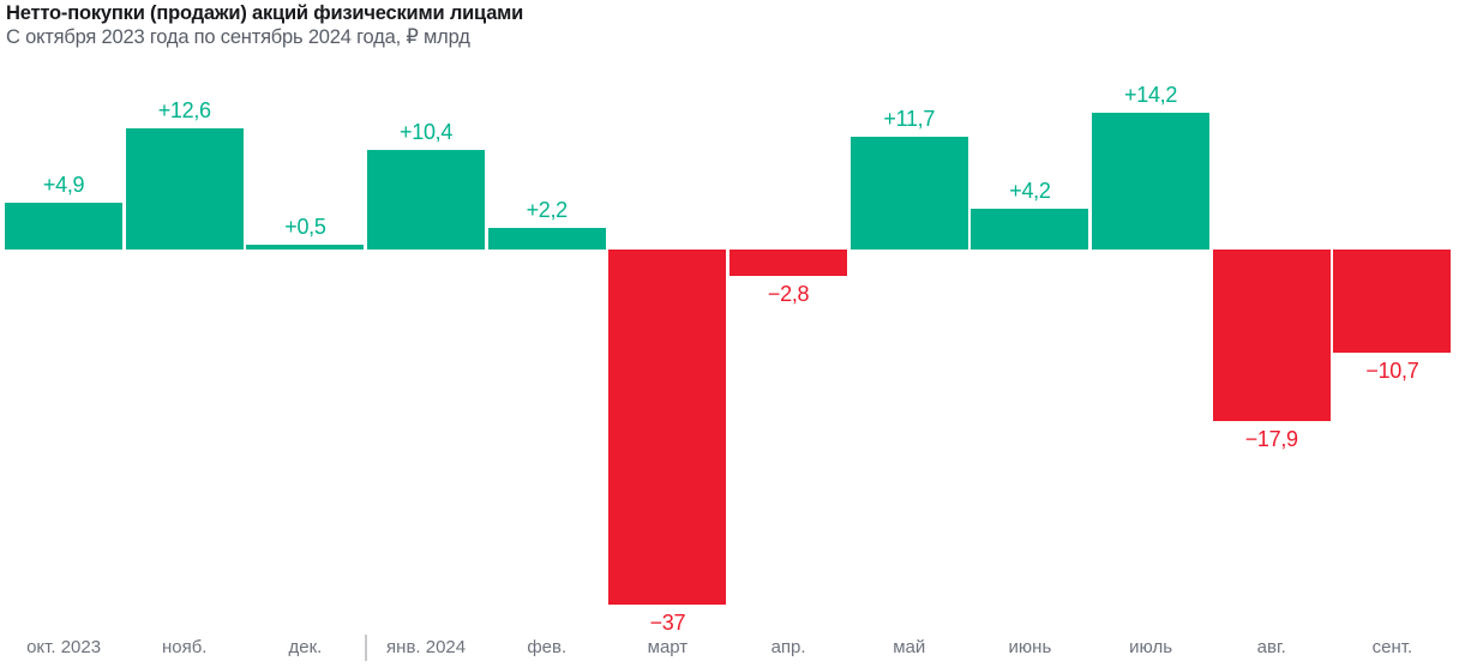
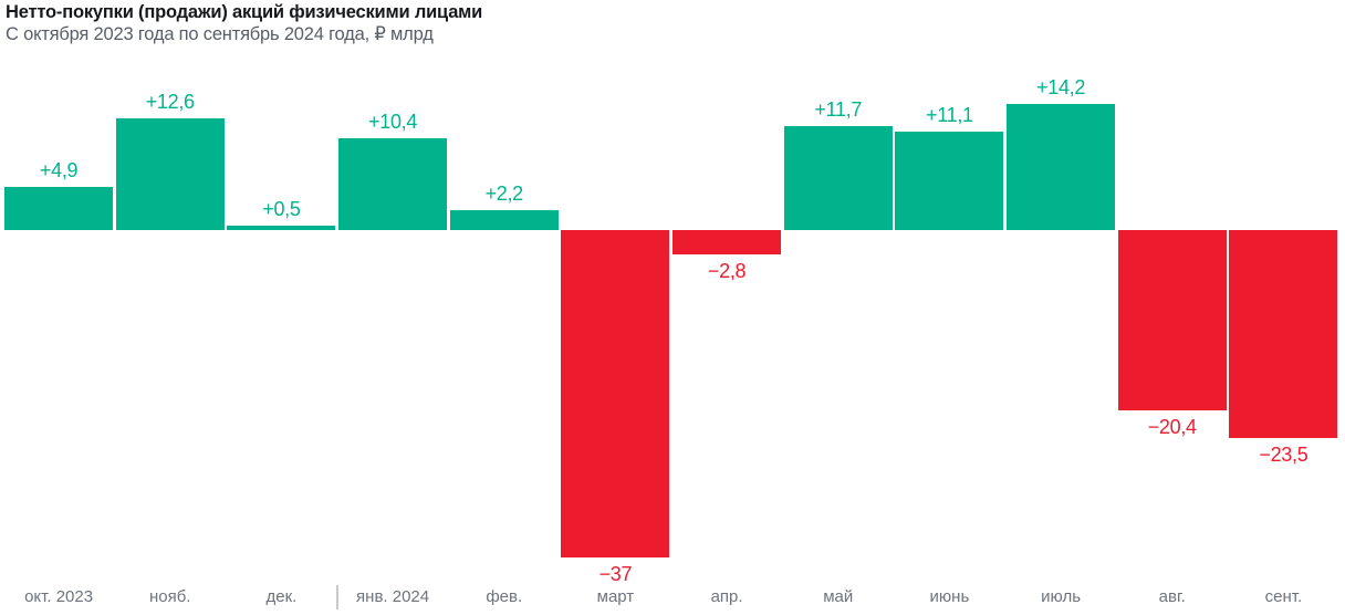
июнь: +4,2 -> +11,1
авг.: −17,9 -> −20,4
сент.: −10,7 -> −23,5
